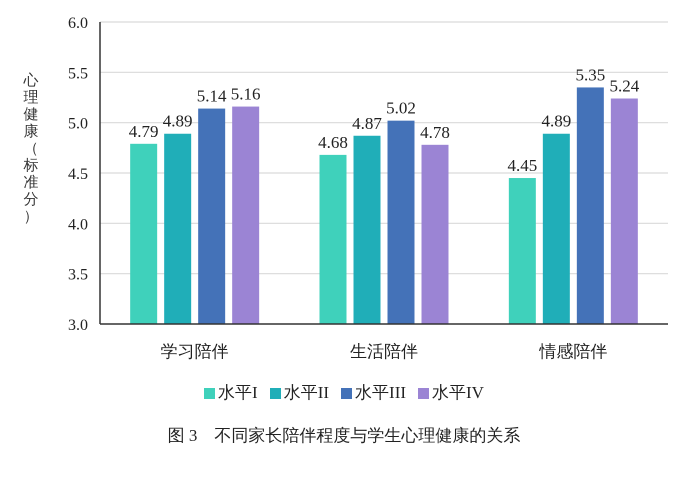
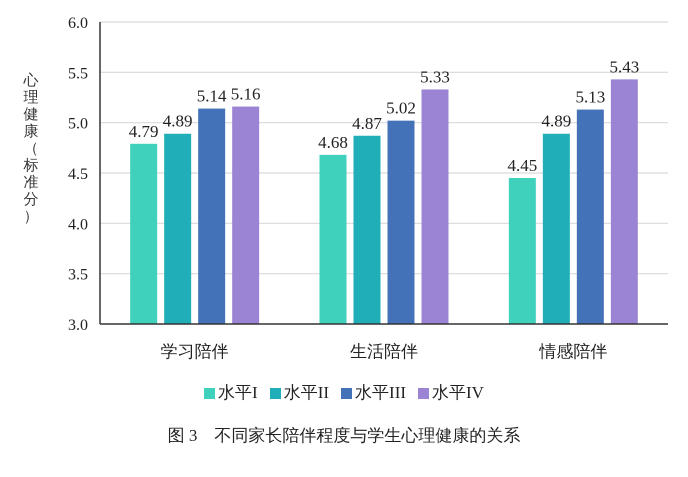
水平IV/生活陪伴: 4.78 -> 5.33
水平III/情感陪伴: 5.35 -> 5.13
水平IV/情感陪伴: 5.24 -> 5.43
